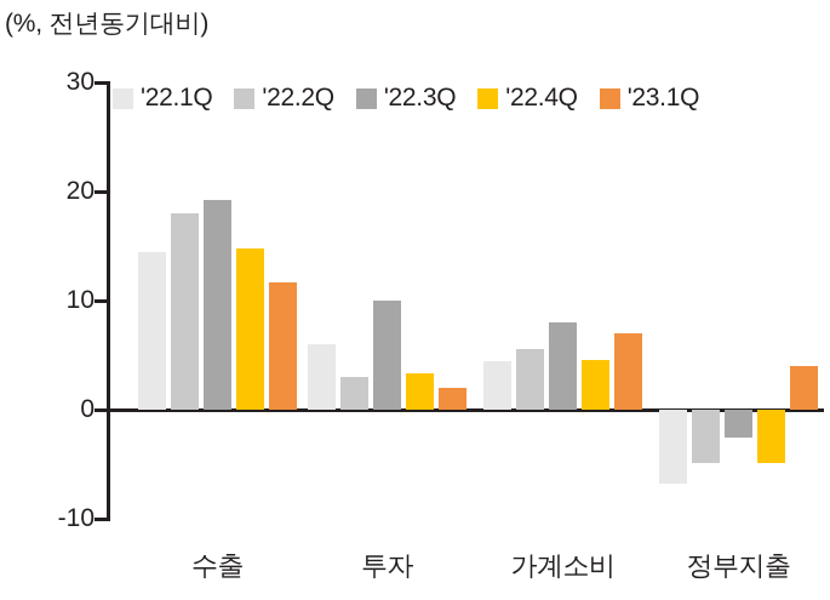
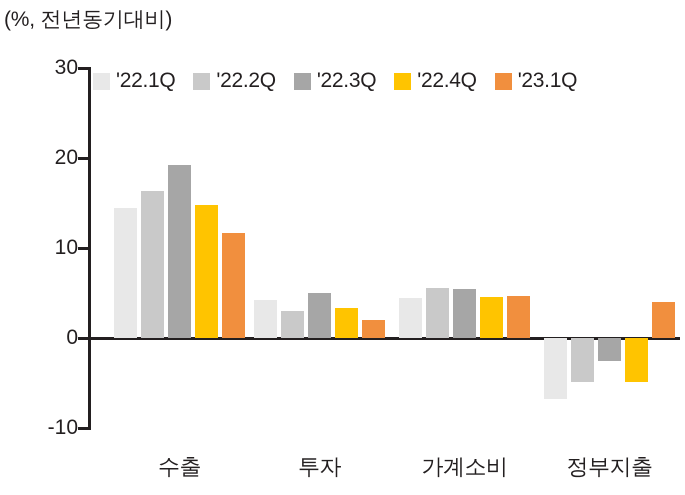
'22.2Q/수출: 18 -> 16
'22.1Q/투자: 6 -> 4
'22.3Q/투자: 10 -> 5
'22.3Q/가계소비: 8 -> 5
'23.1Q/가계소비: 7 -> 5
